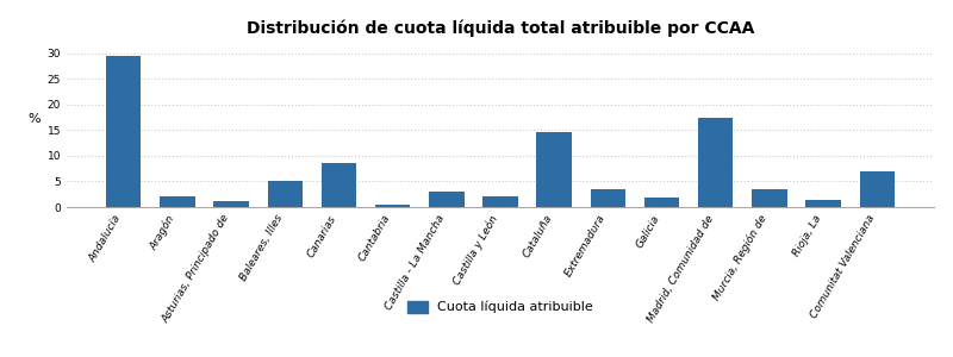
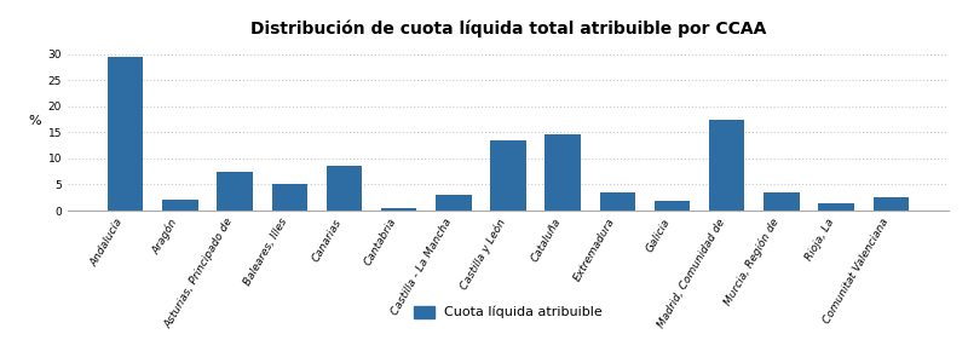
Asturias, Principado de: 1.1 -> 7.5
Castilla y León: 2.0 -> 13.5
Comunitat Valenciana: 7.0 -> 2.5
